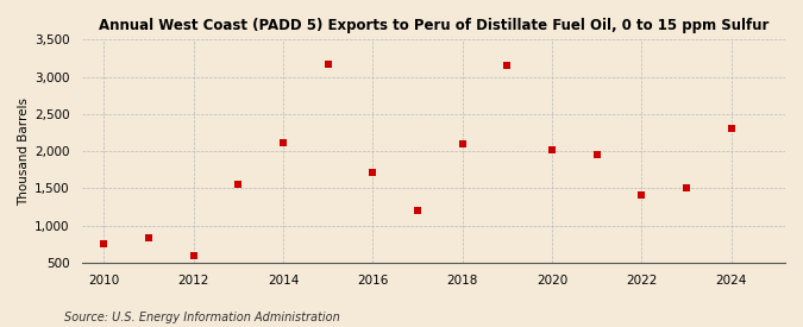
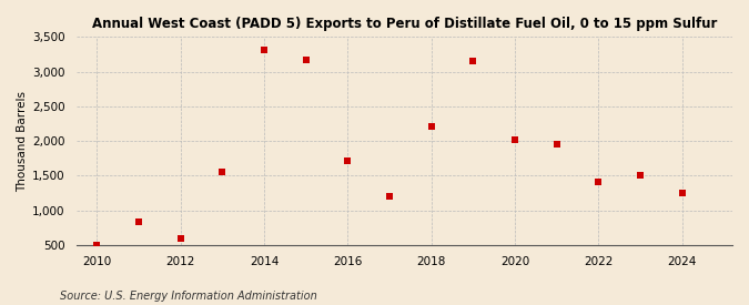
2010: 760 -> 500
2014: 2,120 -> 3,310
2018: 2,100 -> 2,210
2024: 2,300 -> 1,250
